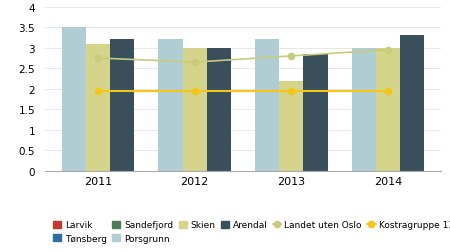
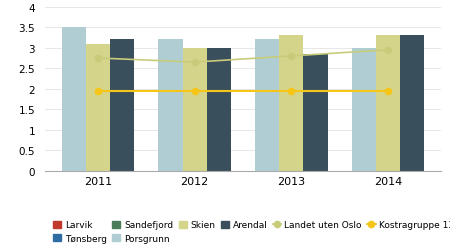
Skien/2013: 2.2 -> 3.3
Skien/2014: 3.0 -> 3.3
